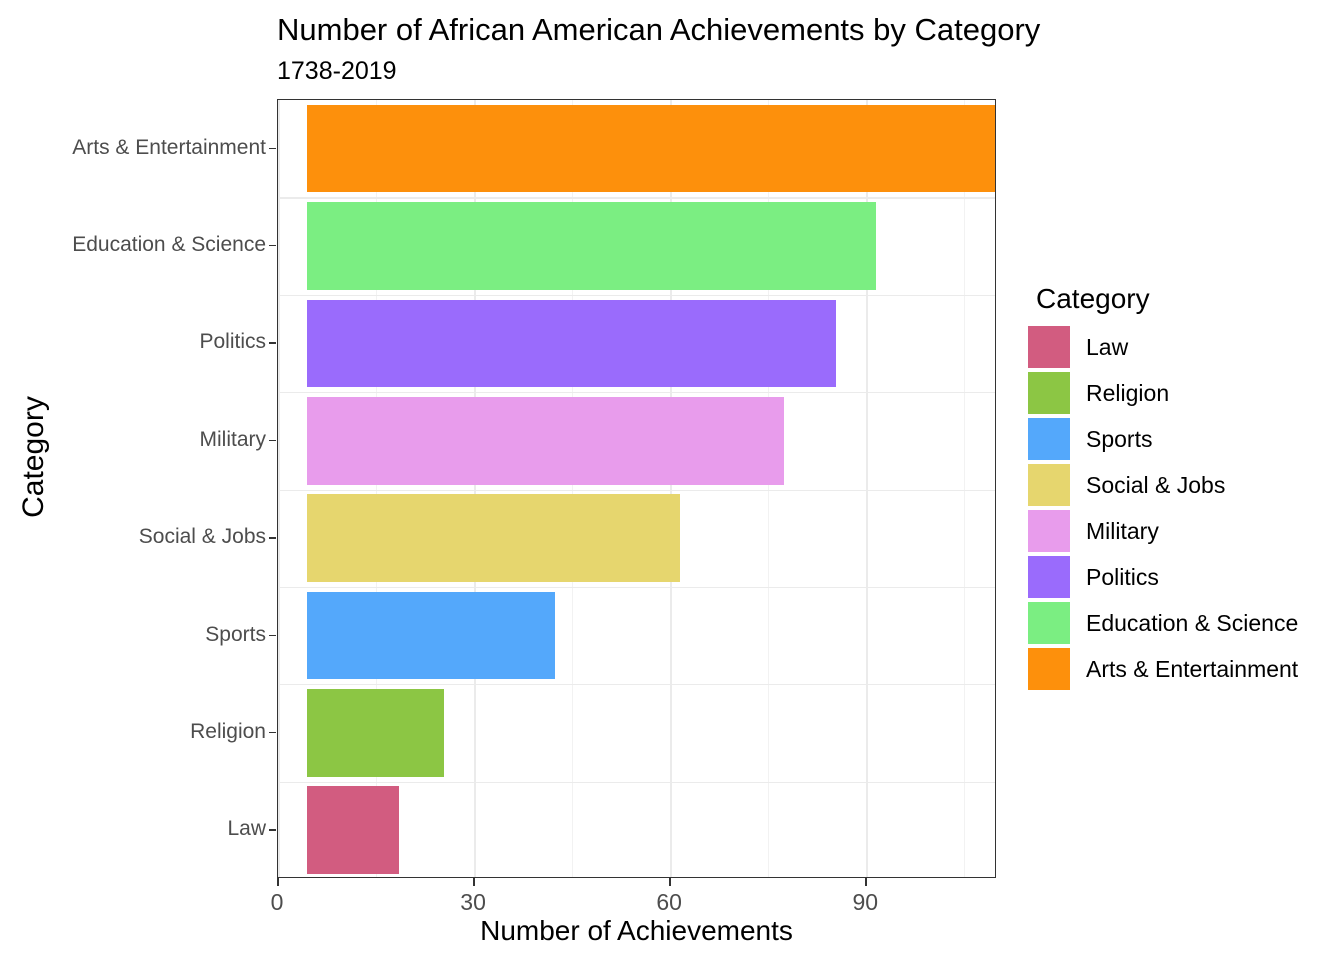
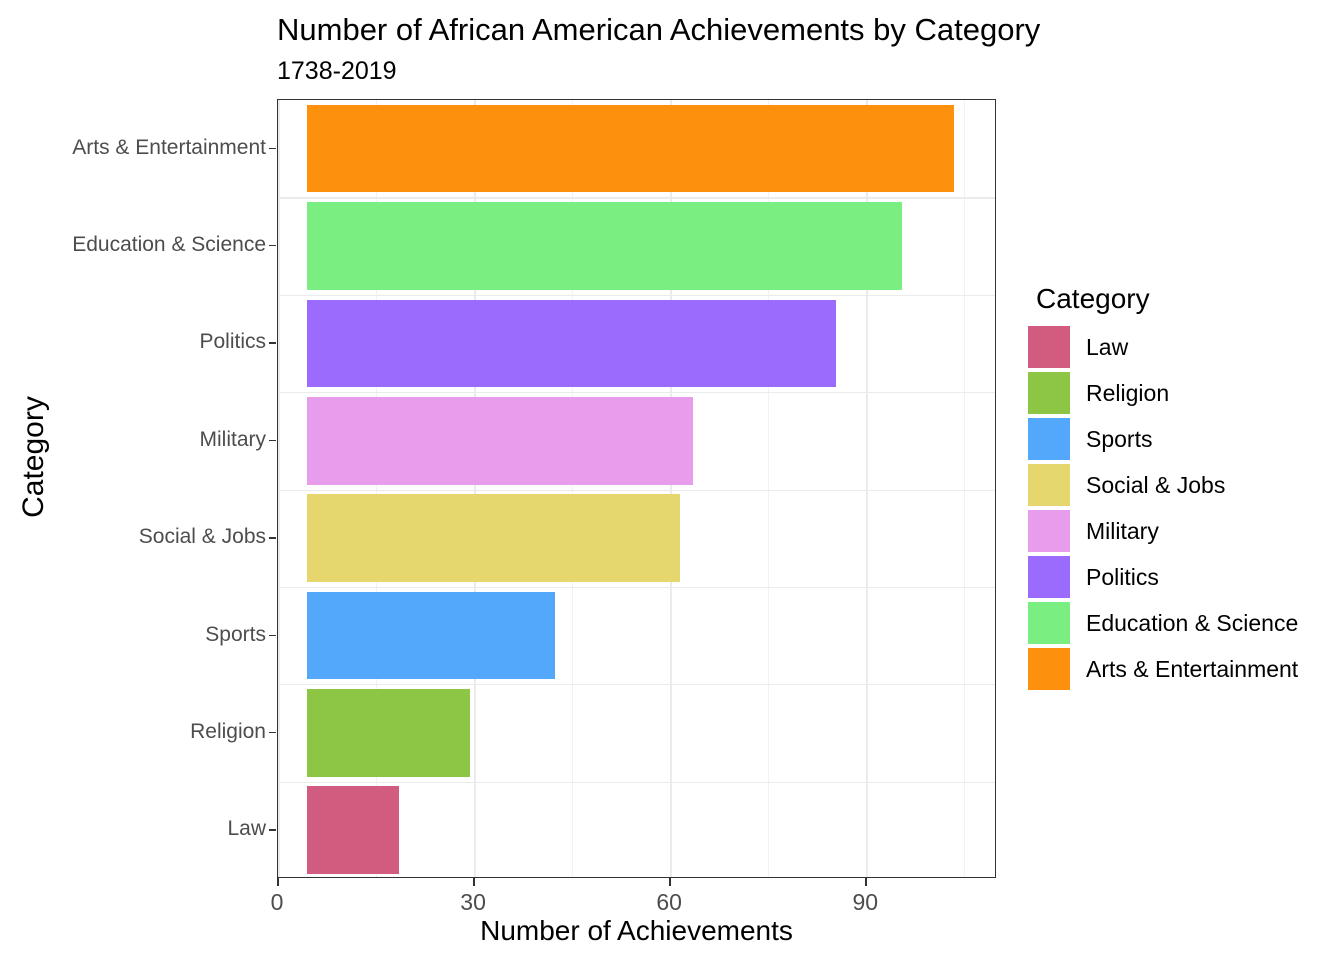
Arts & Entertainment: 106 -> 99
Education & Science: 87 -> 91
Military: 73 -> 59
Religion: 21 -> 25
